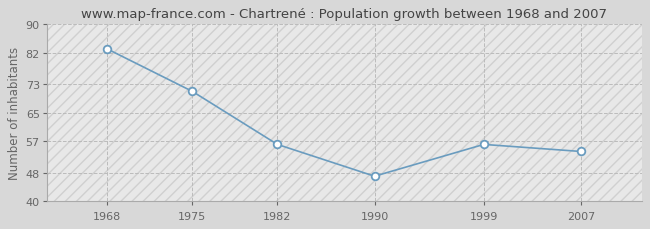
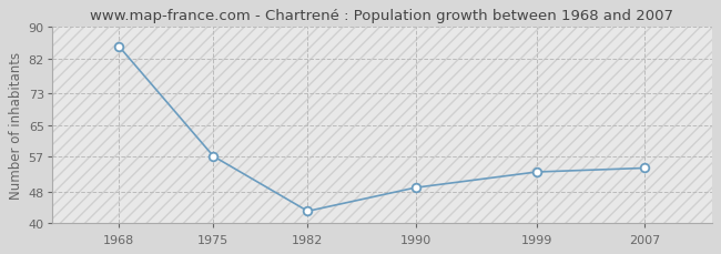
1968: 83 -> 85
1975: 71 -> 57
1982: 56 -> 43
1990: 47 -> 49
1999: 56 -> 53
